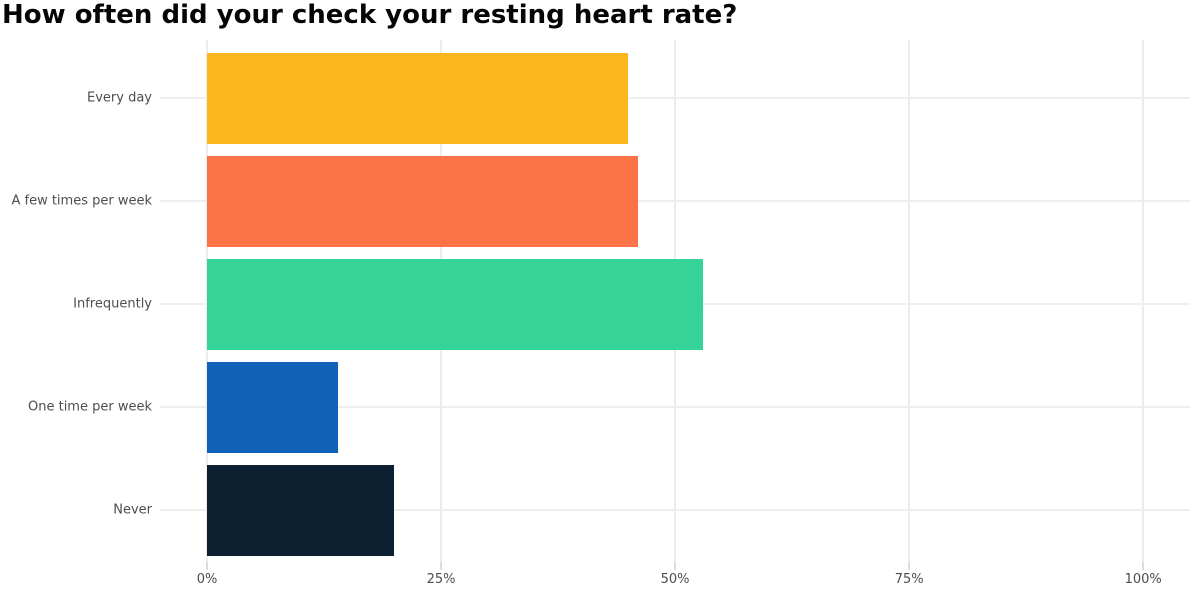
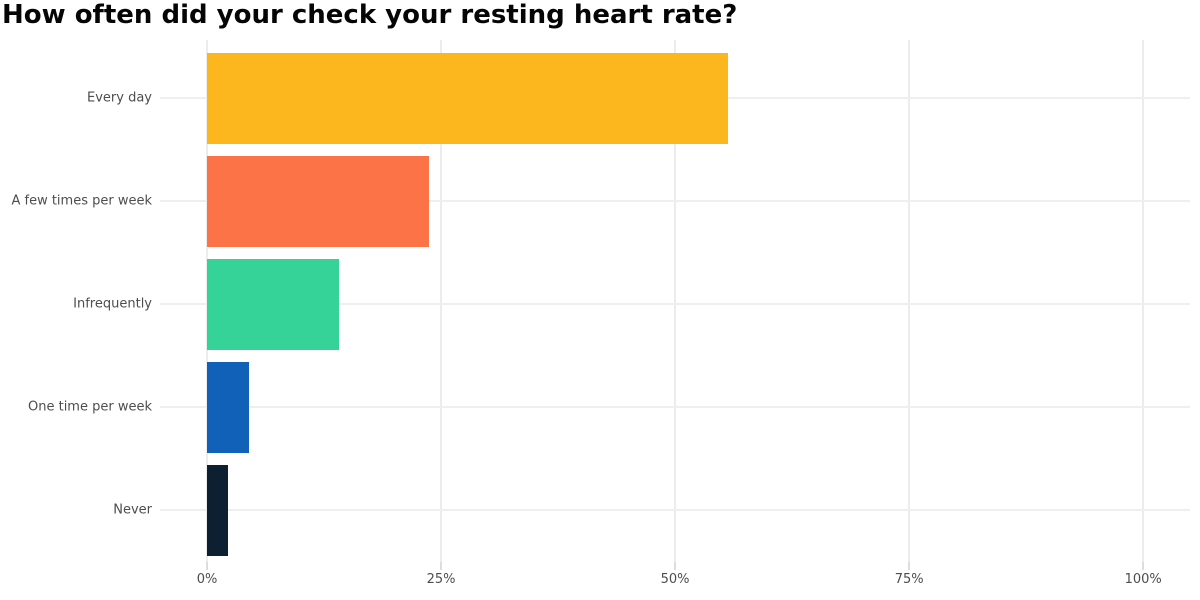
Every day: 45% -> 56%
A few times per week: 46% -> 24%
Infrequently: 53% -> 14%
One time per week: 14% -> 4%
Never: 20% -> 2%
